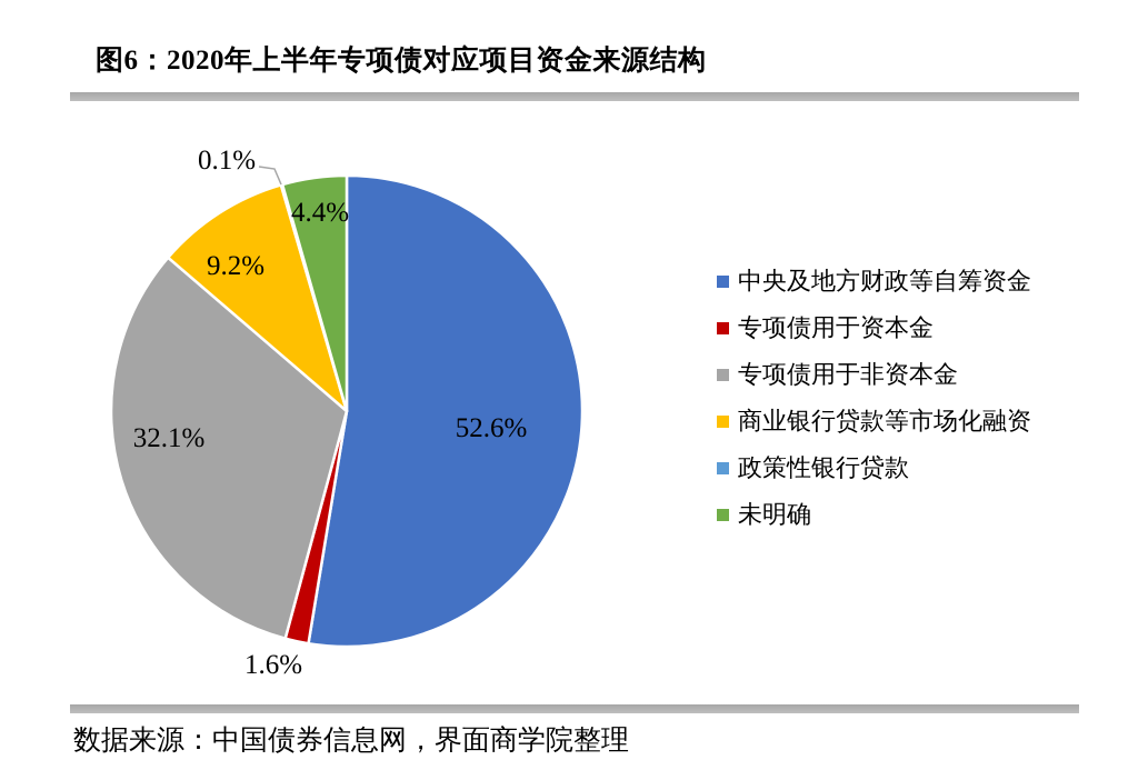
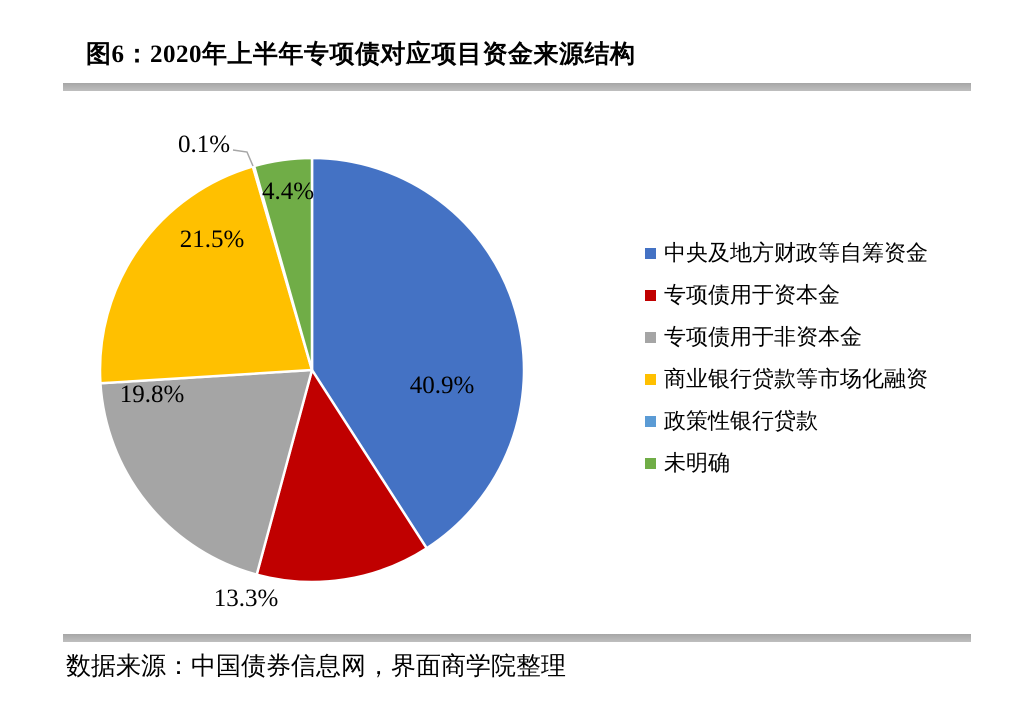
中央及地方财政等自筹资金: 52.6% -> 40.9%
专项债用于资本金: 1.6% -> 13.3%
专项债用于非资本金: 32.1% -> 19.8%
商业银行贷款等市场化融资: 9.2% -> 21.5%
